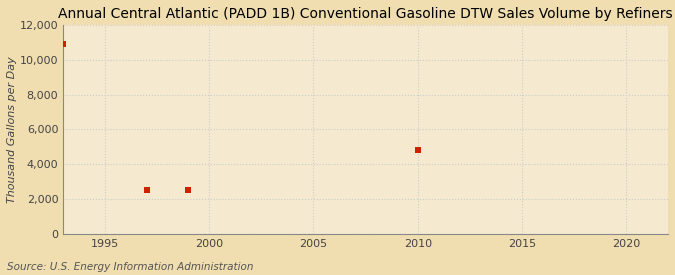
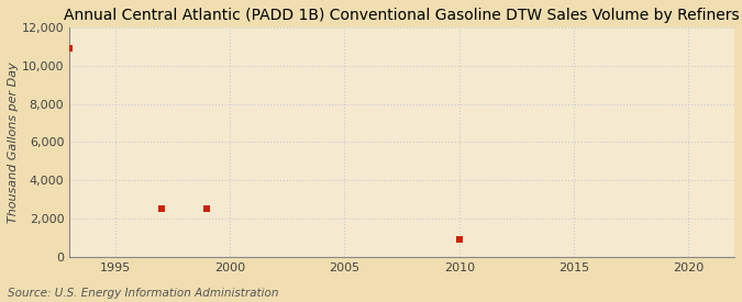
2010: 4,800 -> 900
